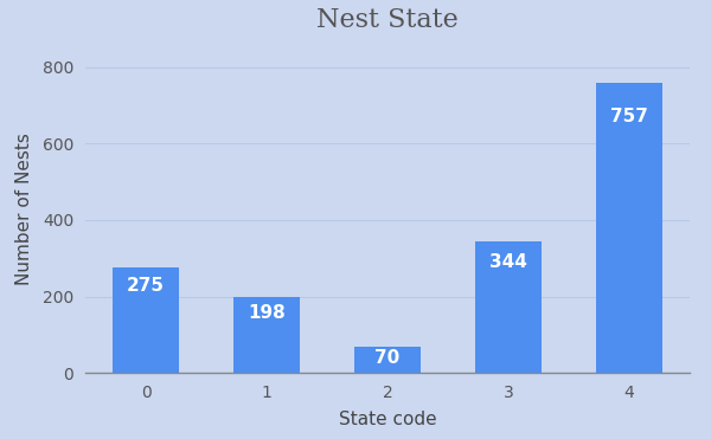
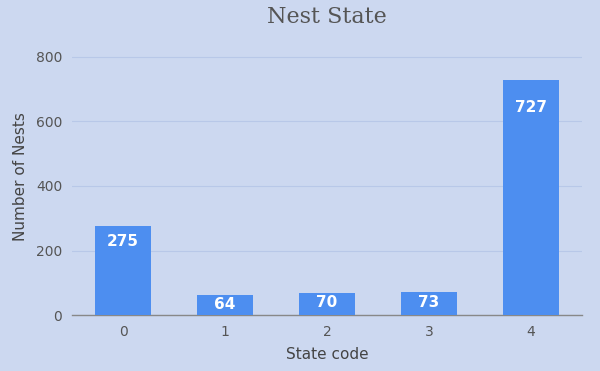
1: 198 -> 64
3: 344 -> 73
4: 757 -> 727
